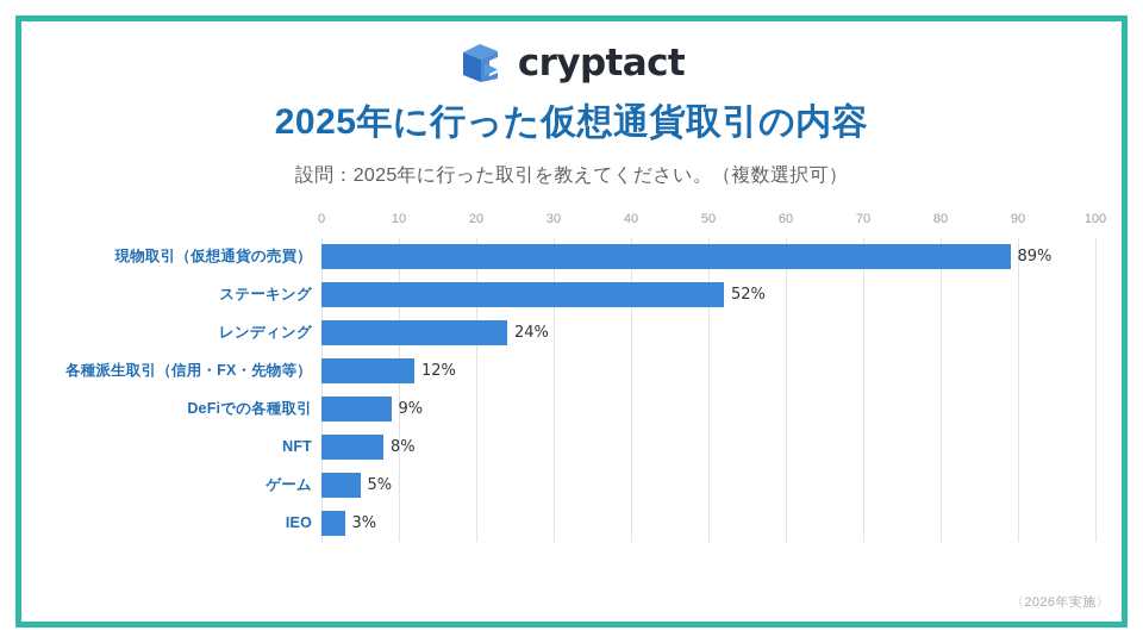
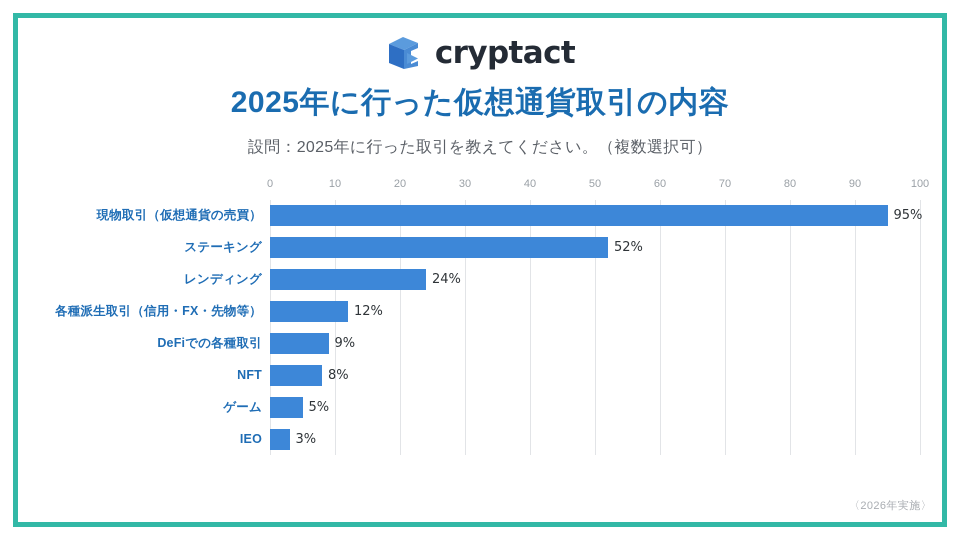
現物取引（仮想通貨の売買）: 89% -> 95%
